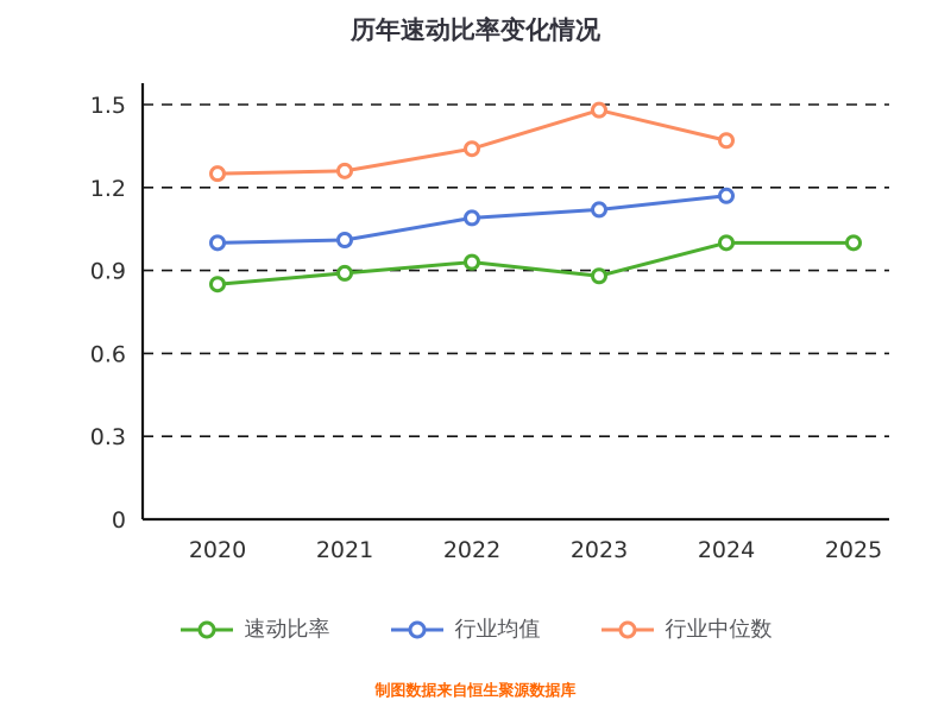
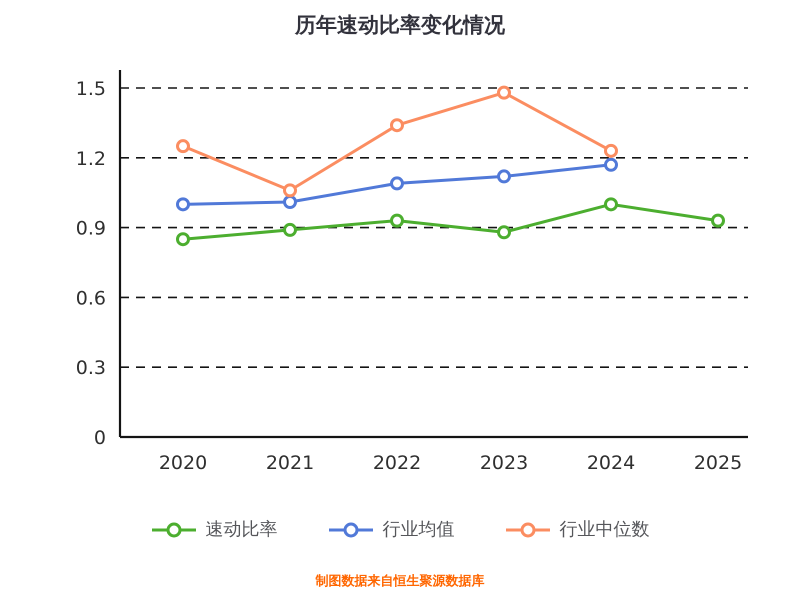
行业中位数/2021: 1.26 -> 1.06
行业中位数/2024: 1.37 -> 1.23
速动比率/2025: 1.00 -> 0.93
